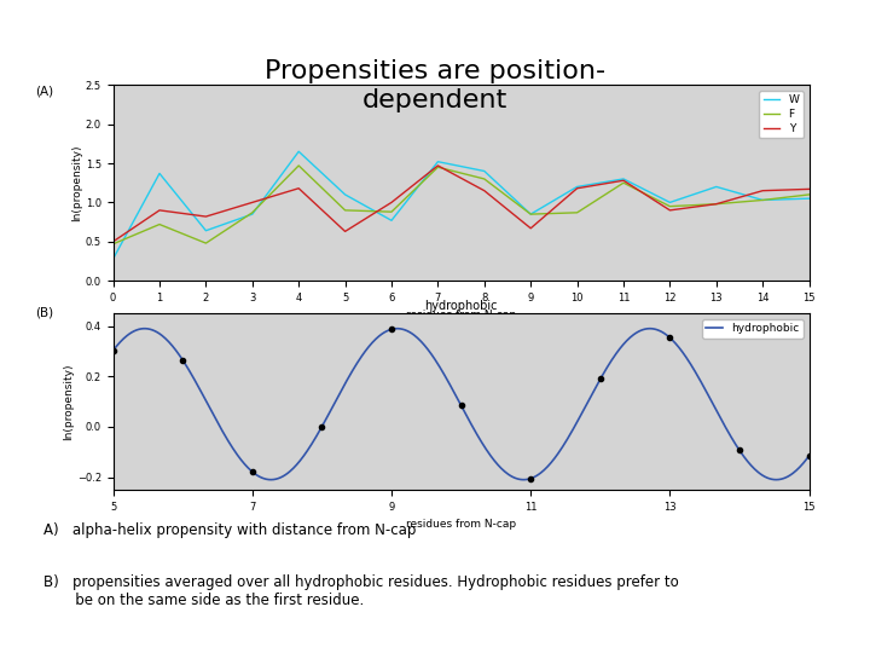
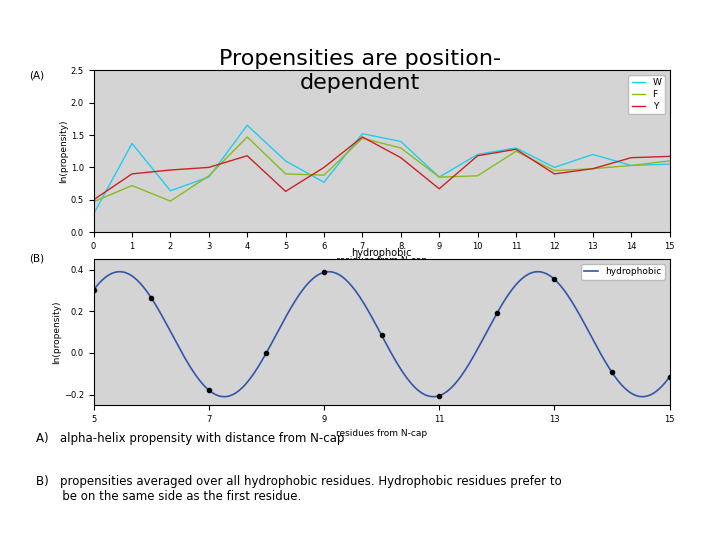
Y/2: 0.82 -> 0.96
